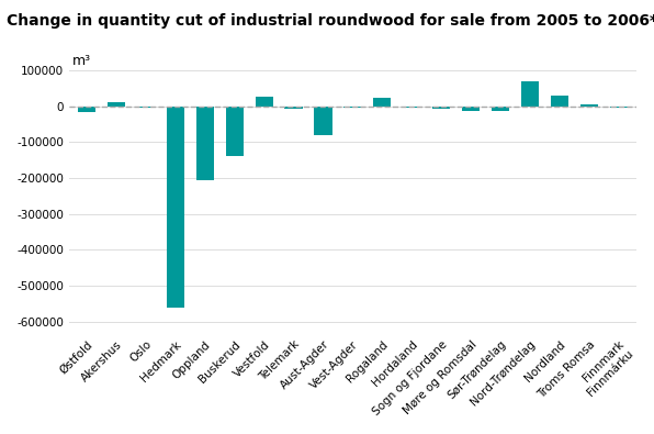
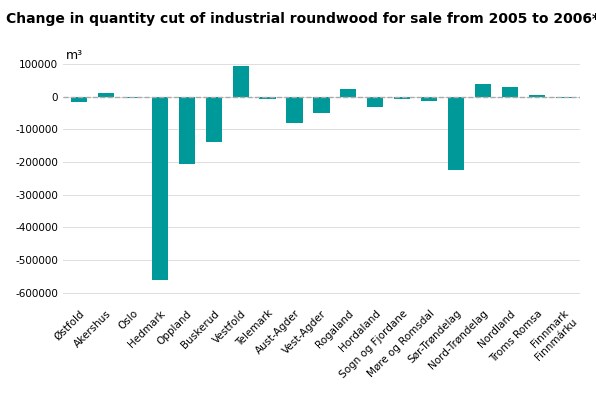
Vestfold: 28000 -> 95000
Vest-Agder: -4000 -> -50000
Hordaland: -3000 -> -30000
Sør-Trøndelag: -13000 -> -225000
Nord-Trøndelag: 70000 -> 40000
